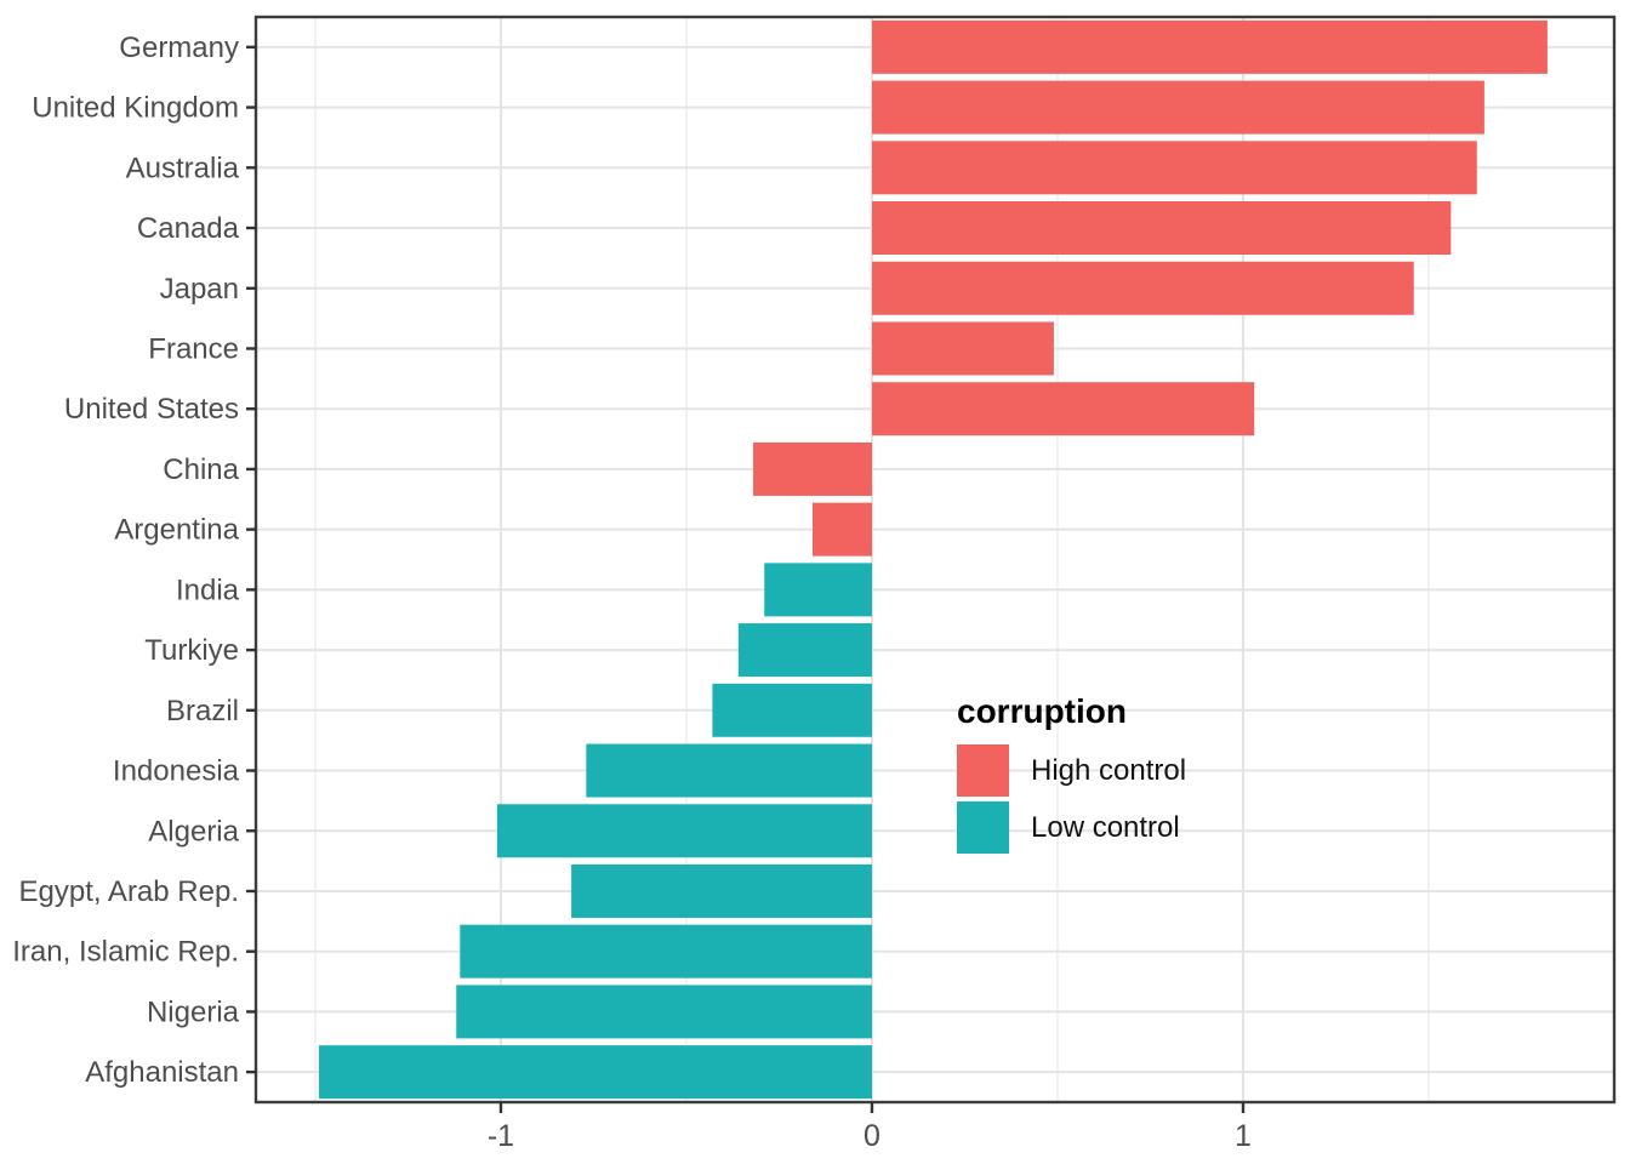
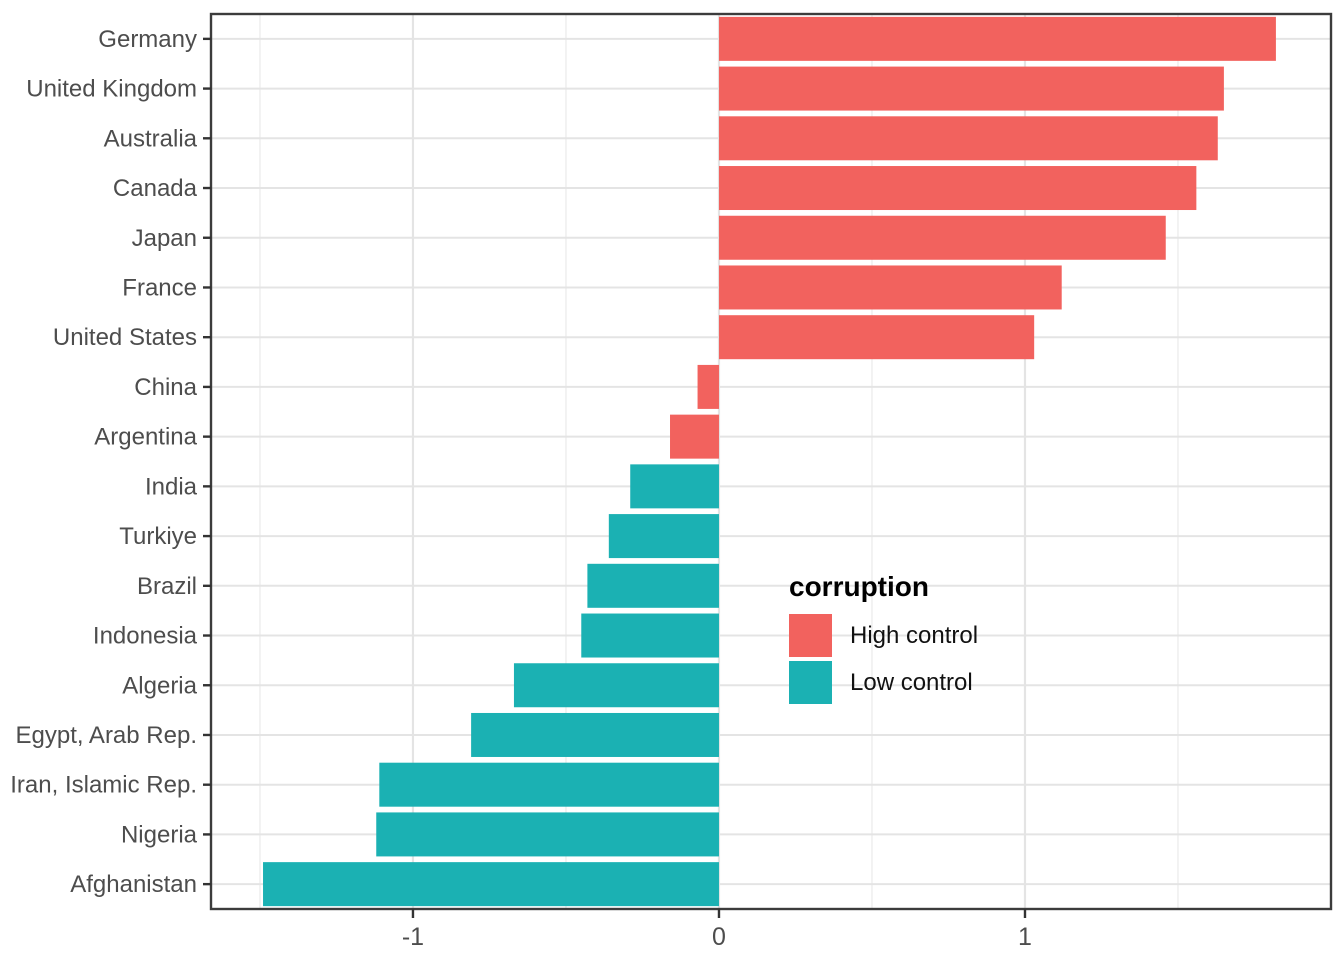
France: 0.49 -> 1.12
China: -0.32 -> -0.07
Indonesia: -0.77 -> -0.45
Algeria: -1.01 -> -0.67
